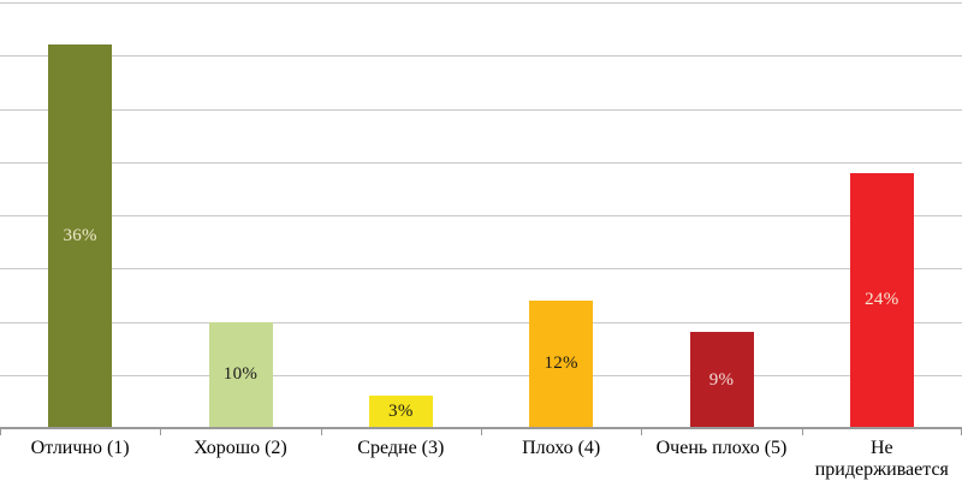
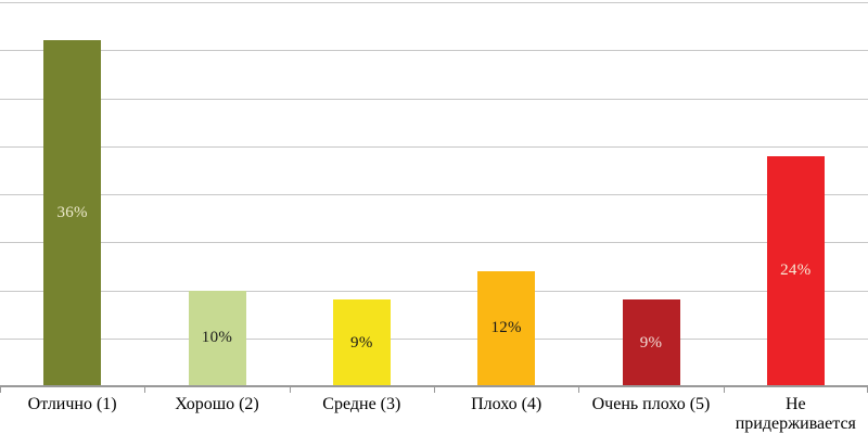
Средне (3): 3% -> 9%
